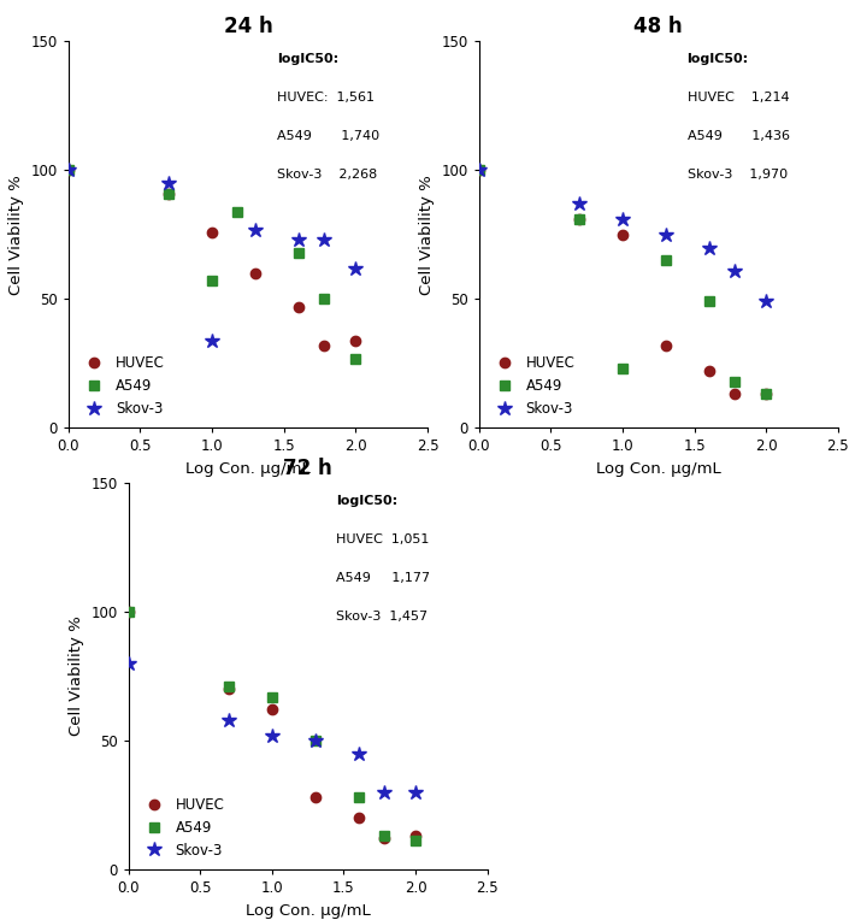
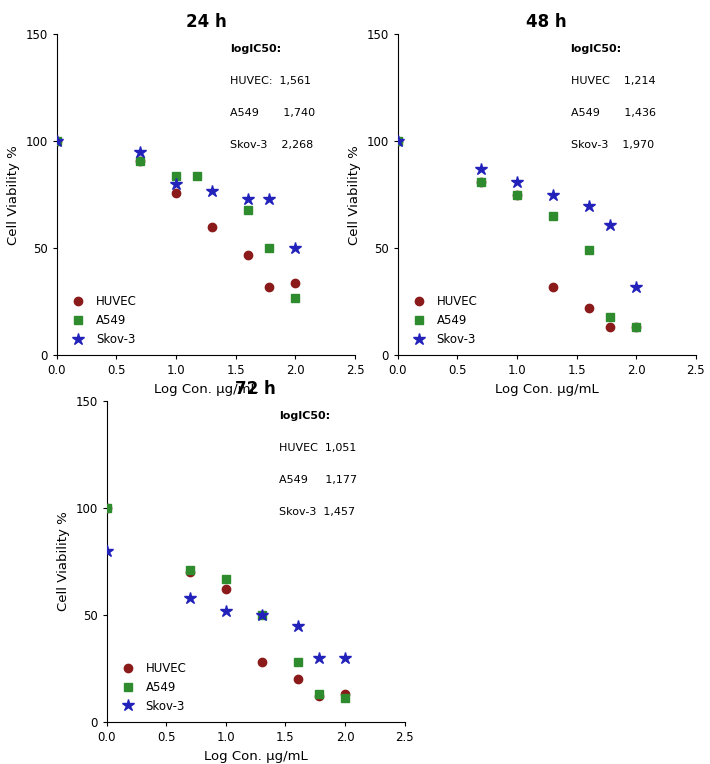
24 h/A549/1.0: 57 -> 84
24 h/Skov-3/1.0: 34 -> 80
24 h/Skov-3/2.0: 62 -> 50
48 h/A549/1.0: 23 -> 75
48 h/Skov-3/2.0: 49 -> 32
